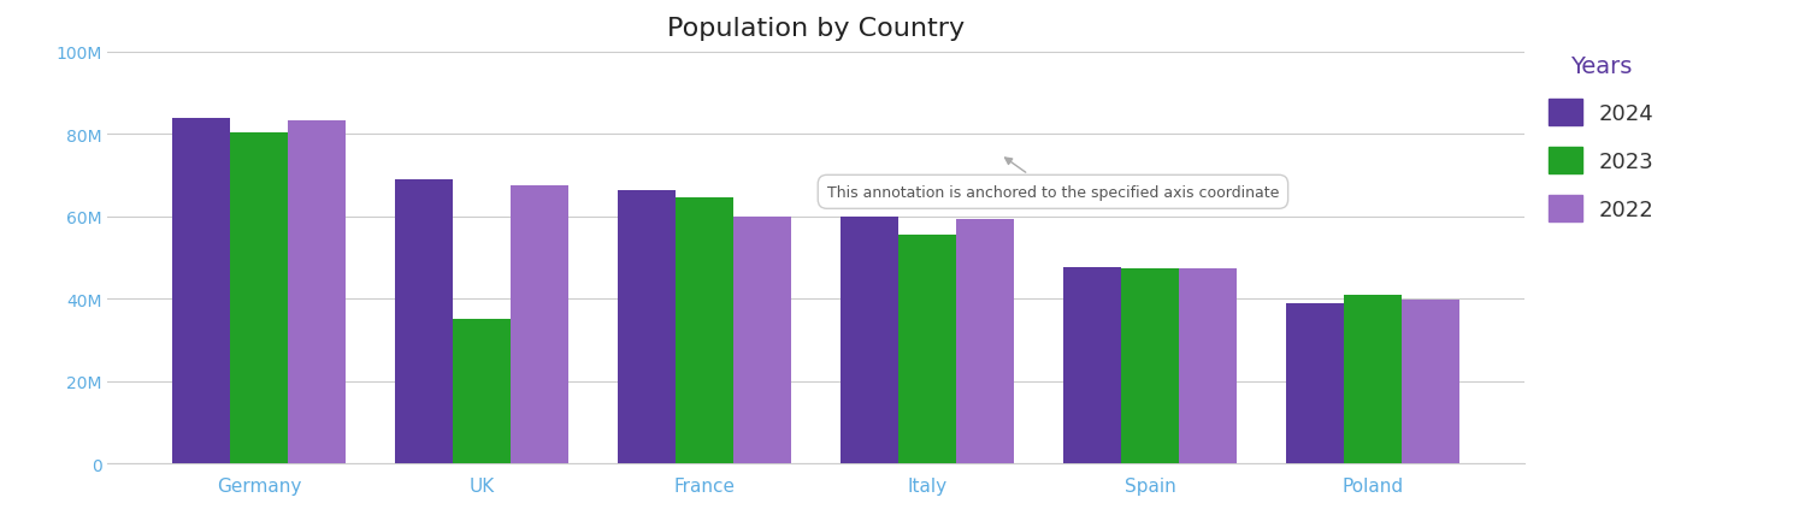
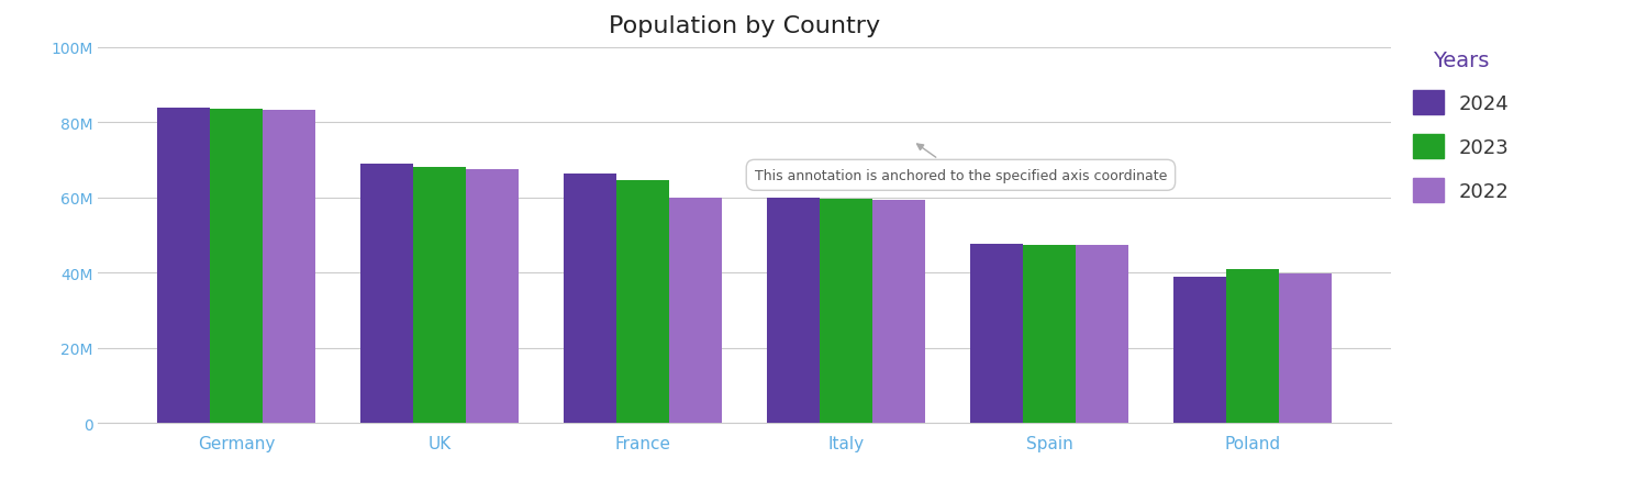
2023/Germany: 80.5M -> 83.5M
2023/UK: 35.0M -> 68.0M
2023/Italy: 55.5M -> 59.7M
